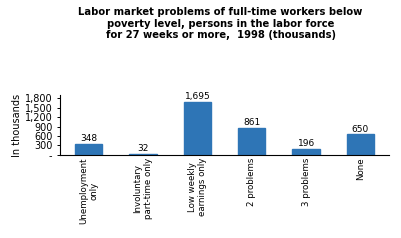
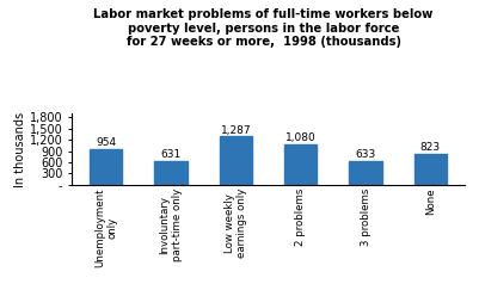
Unemployment only: 348 -> 954
Involuntary part-time only: 32 -> 631
Low weekly earnings only: 1,695 -> 1,287
2 problems: 861 -> 1,080
3 problems: 196 -> 633
None: 650 -> 823
